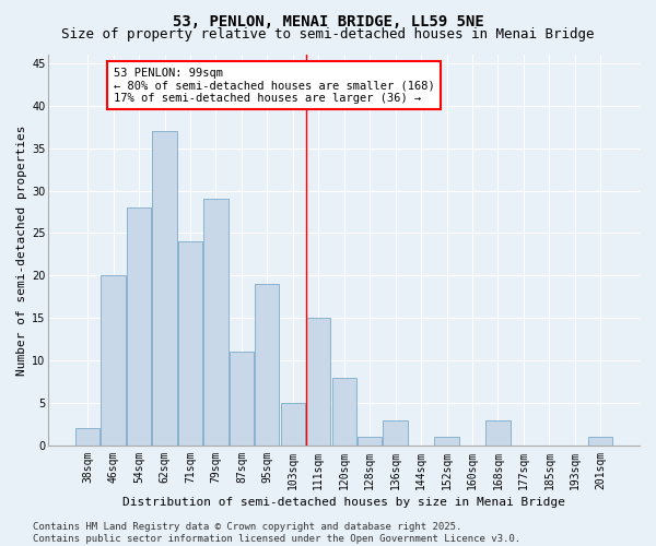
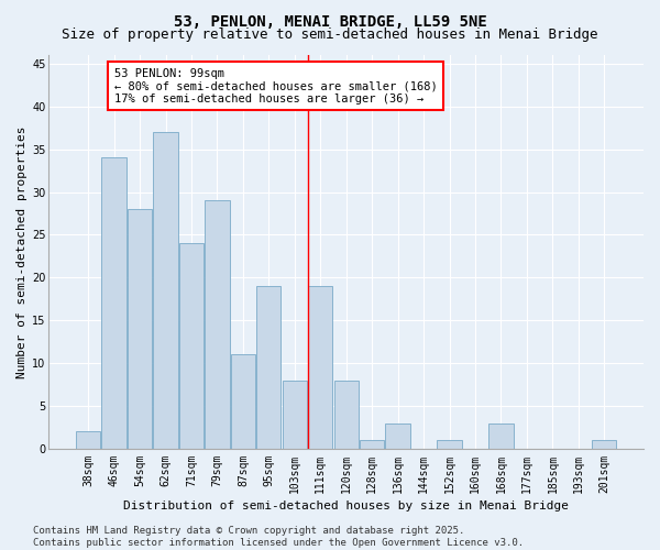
46sqm: 20 -> 34
103sqm: 5 -> 8
111sqm: 15 -> 19
